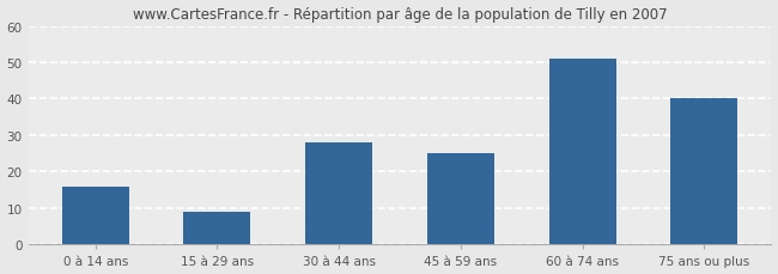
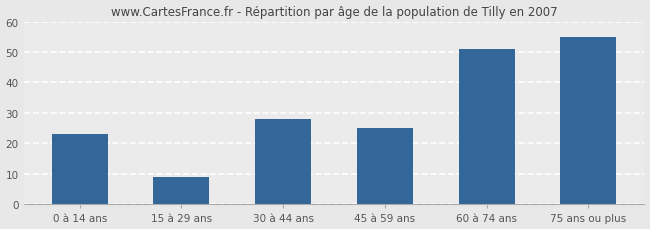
0 à 14 ans: 16 -> 23
75 ans ou plus: 40 -> 55
